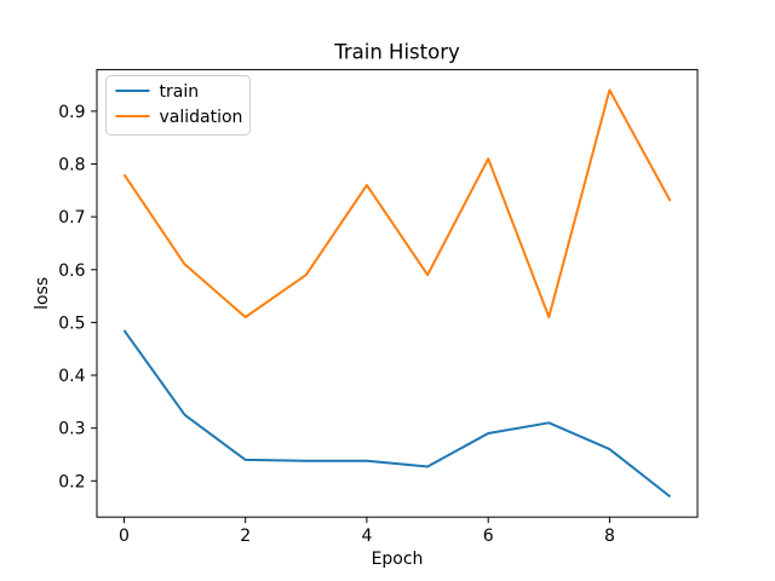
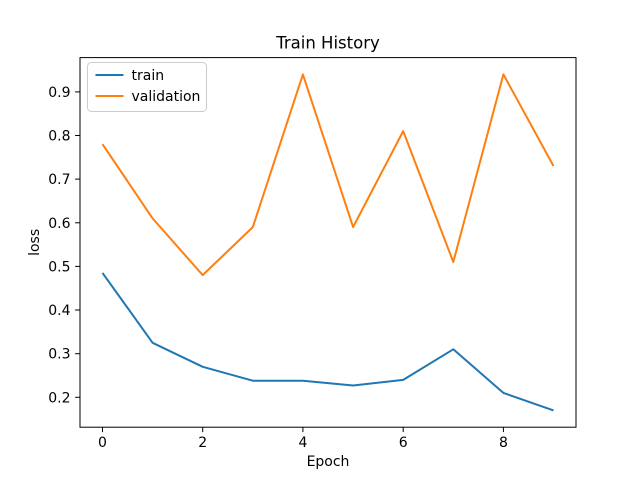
train/2: 0.24 -> 0.27
validation/2: 0.51 -> 0.48
validation/4: 0.76 -> 0.94
train/6: 0.29 -> 0.24
train/8: 0.26 -> 0.21
